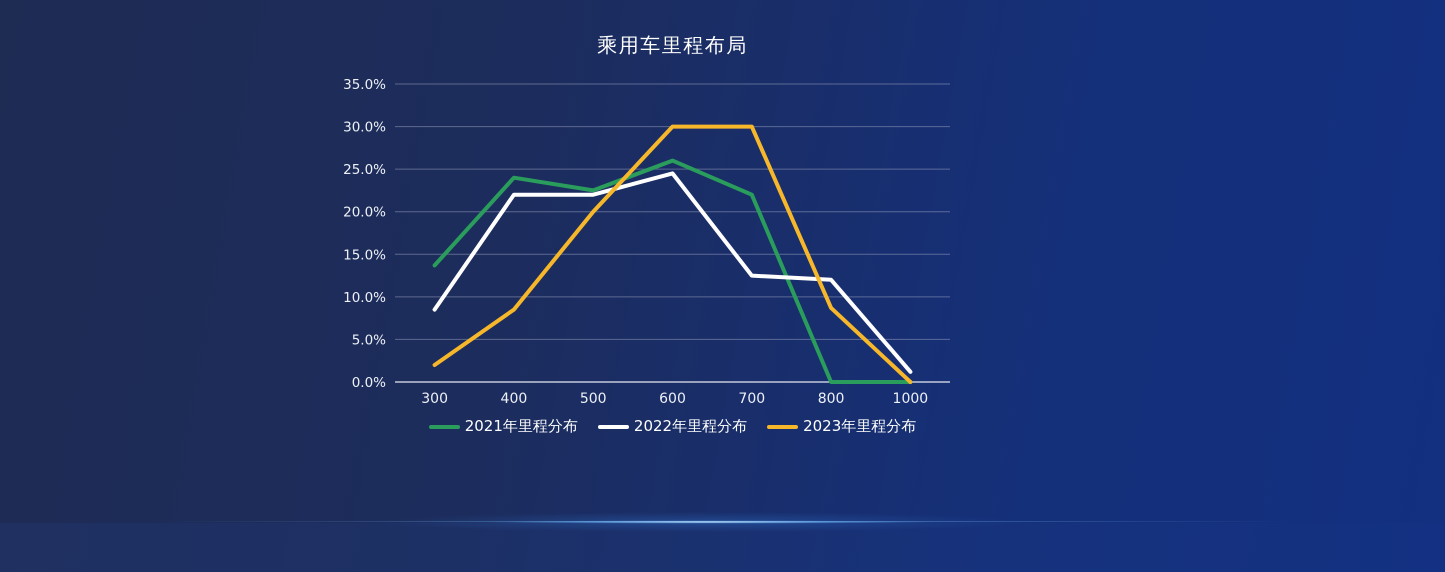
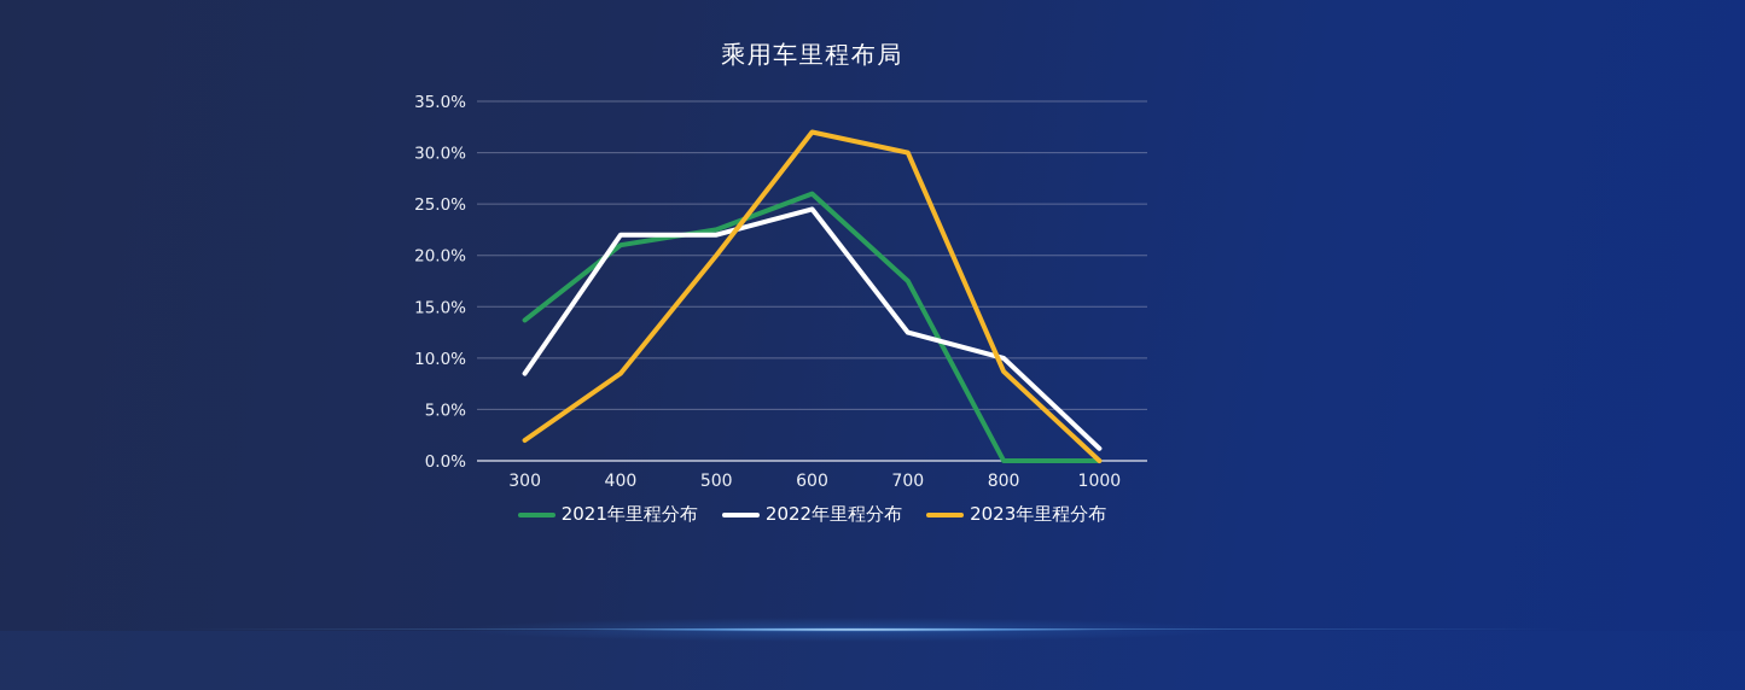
2021年里程分布/400: 24% -> 21%
2023年里程分布/600: 30% -> 32%
2021年里程分布/700: 22% -> 18%
2022年里程分布/800: 12% -> 10%
